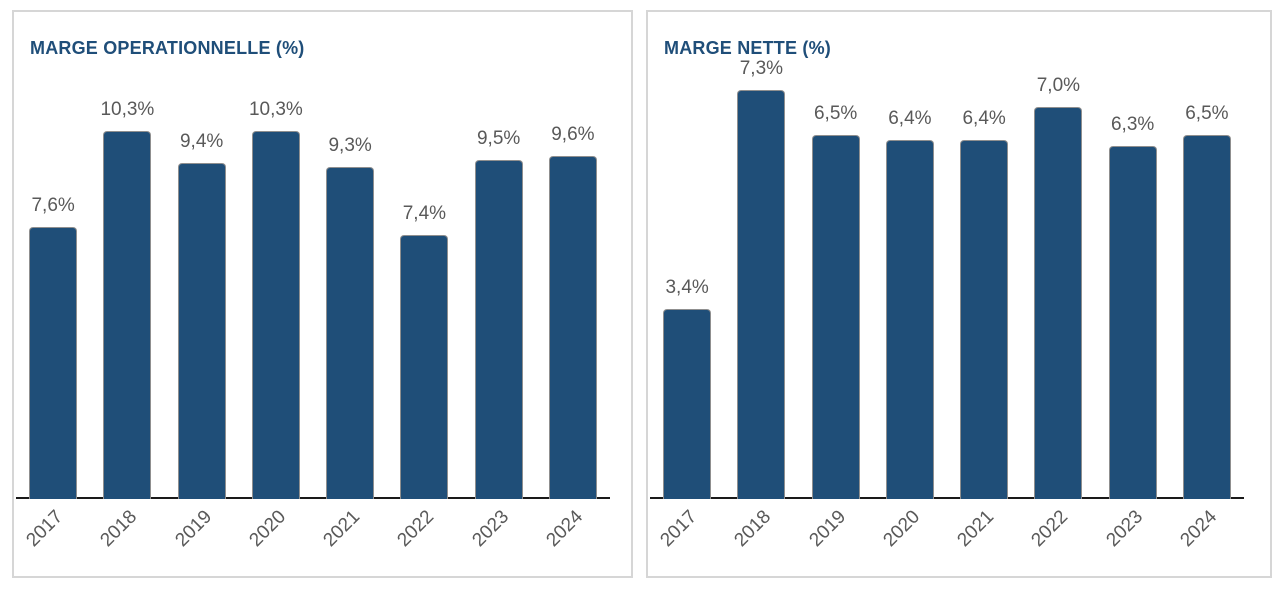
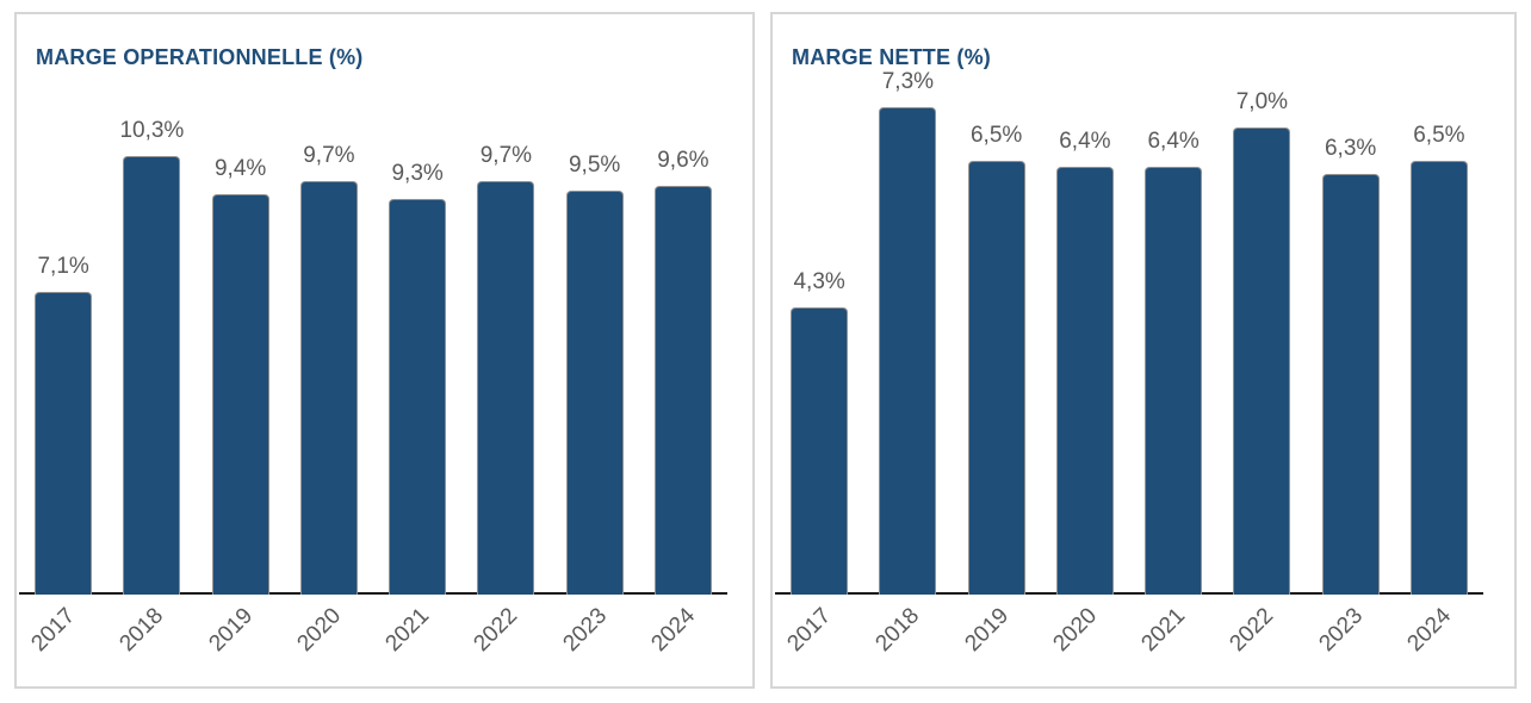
MARGE OPERATIONNELLE (%)/2017: 7,6% -> 7,1%
MARGE OPERATIONNELLE (%)/2020: 10,3% -> 9,7%
MARGE OPERATIONNELLE (%)/2022: 7,4% -> 9,7%
MARGE NETTE (%)/2017: 3,4% -> 4,3%
